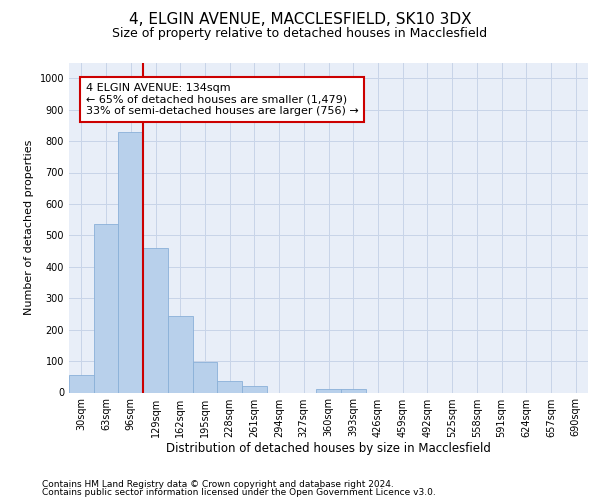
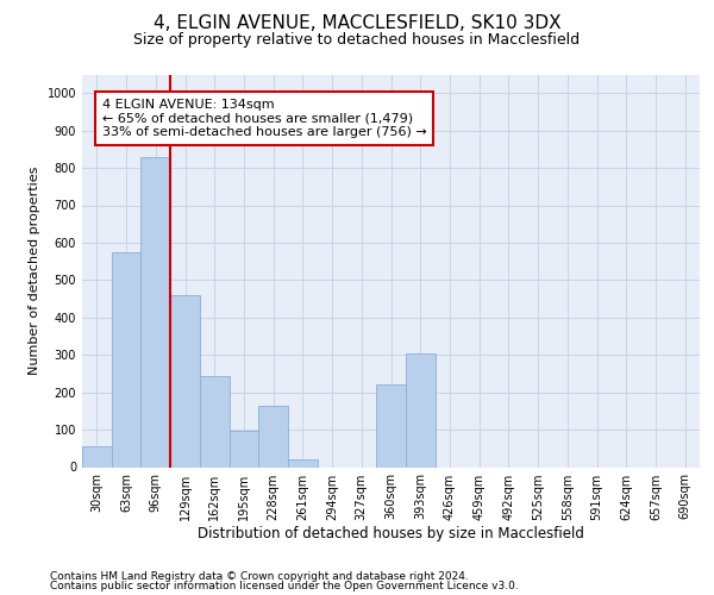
63sqm: 535 -> 575
228sqm: 38 -> 165
360sqm: 10 -> 220
393sqm: 10 -> 305
